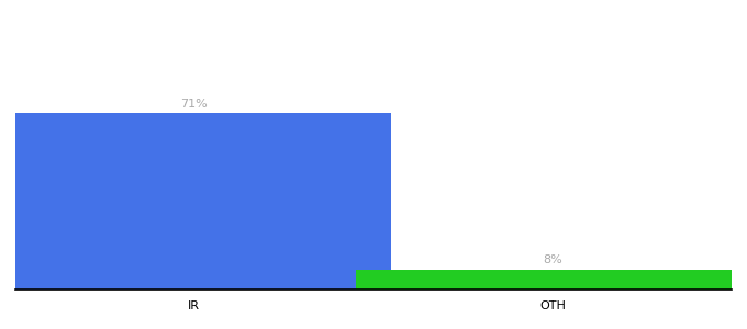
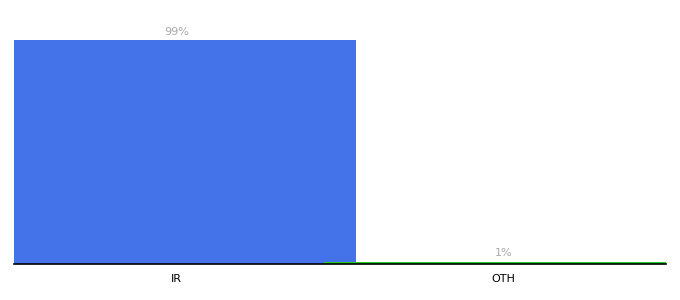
IR: 71% -> 99%
OTH: 8% -> 1%
